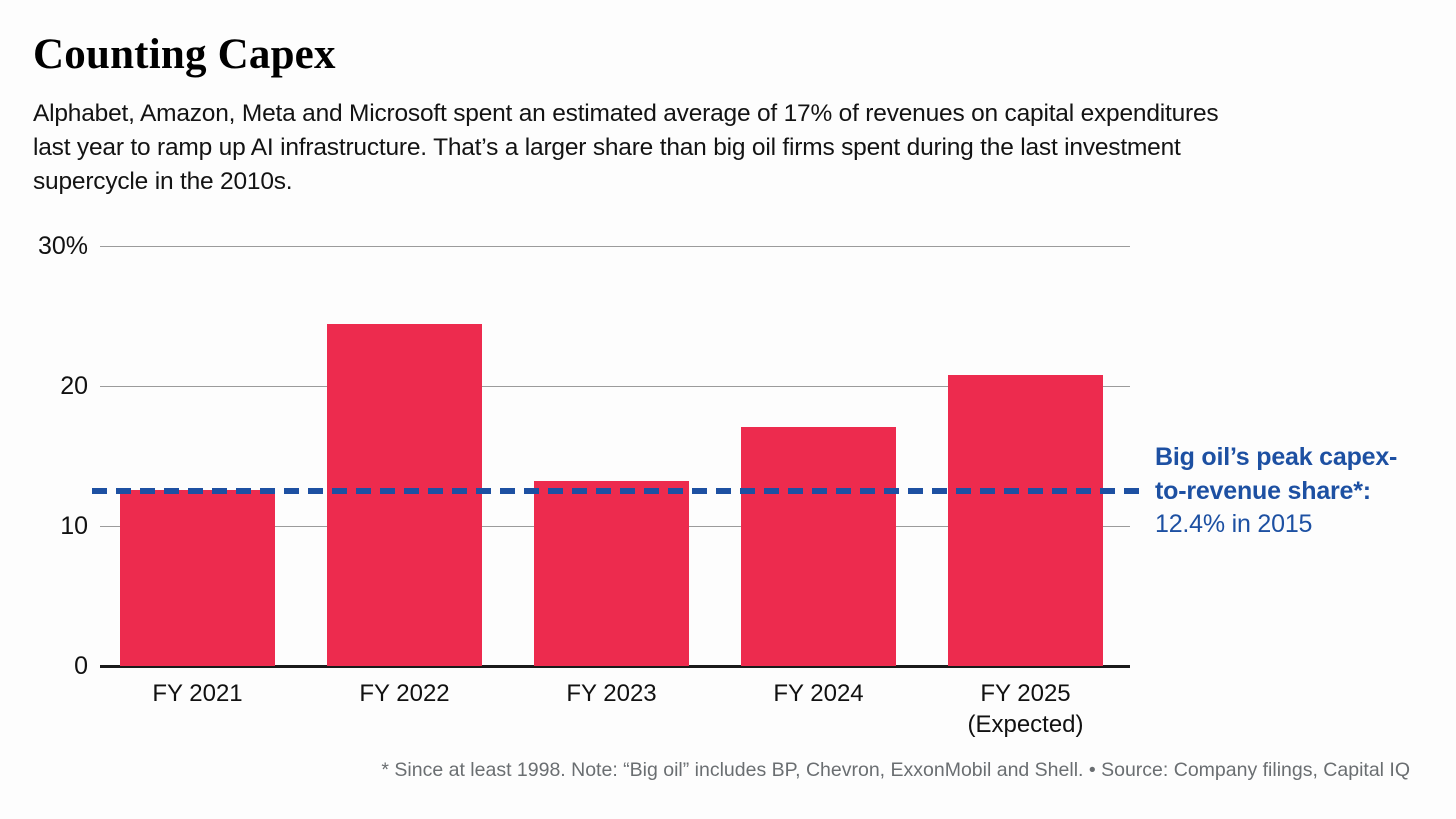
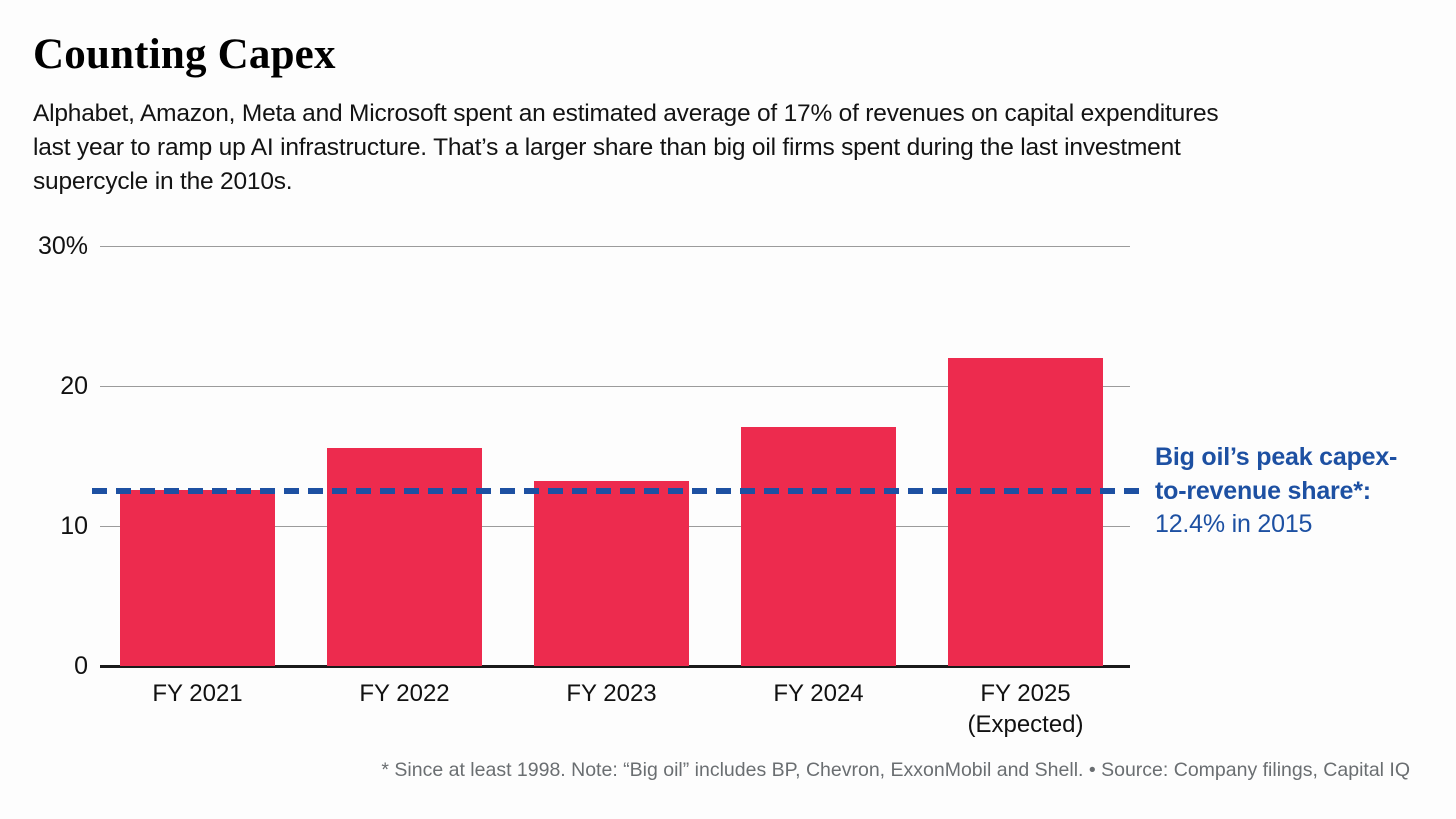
FY 2022: 24.4% -> 15.6%
FY 2025: 20.8% -> 22.0%
